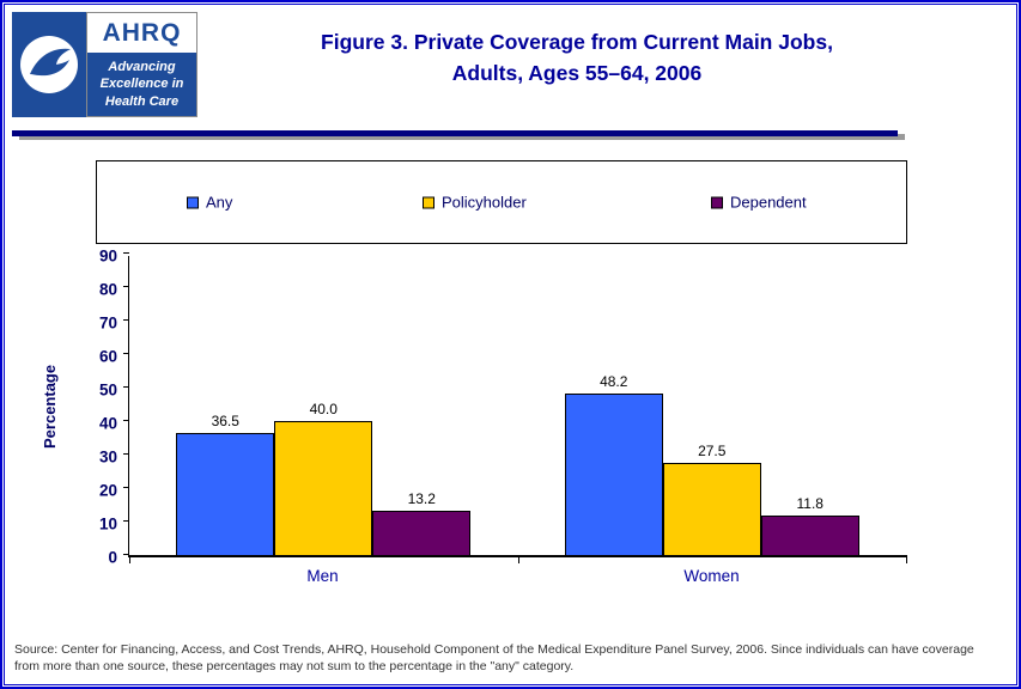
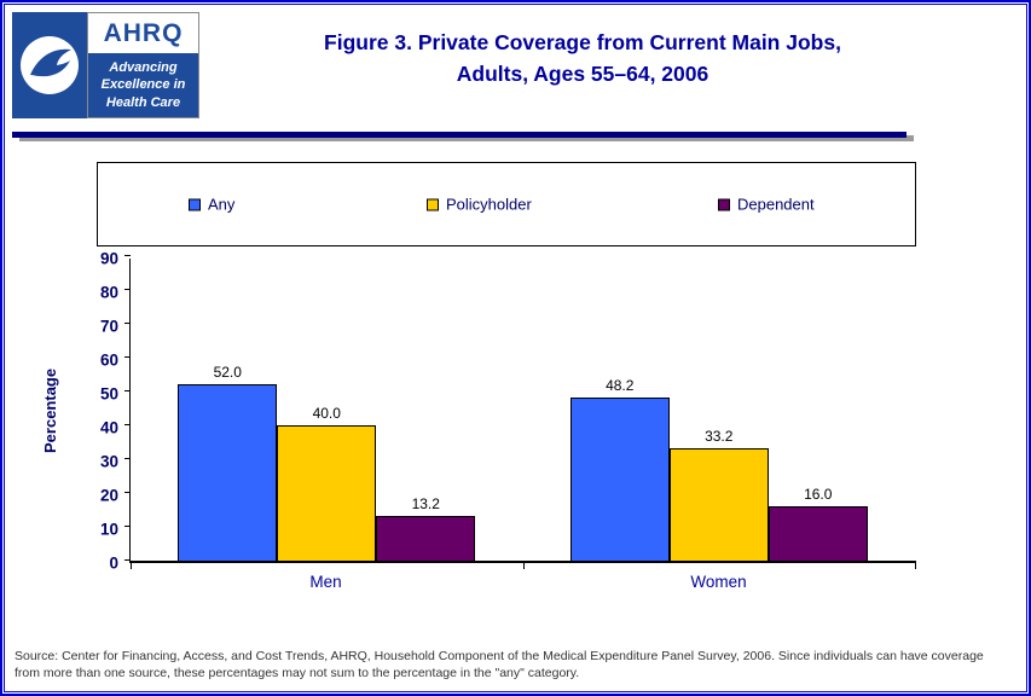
Any/Men: 36.5 -> 52.0
Policyholder/Women: 27.5 -> 33.2
Dependent/Women: 11.8 -> 16.0
